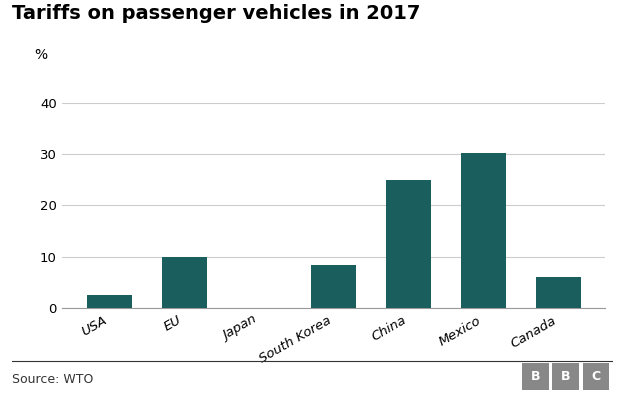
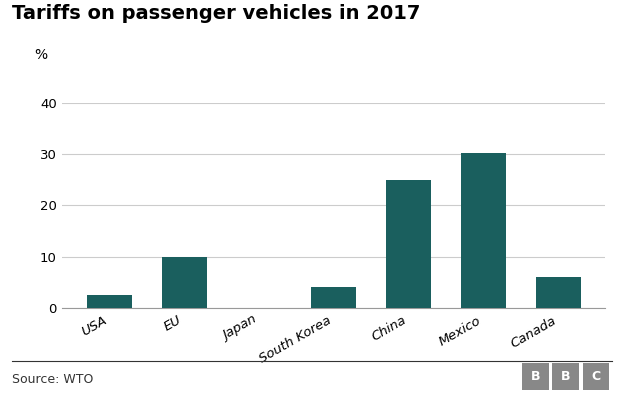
South Korea: 8.3 -> 4.2
